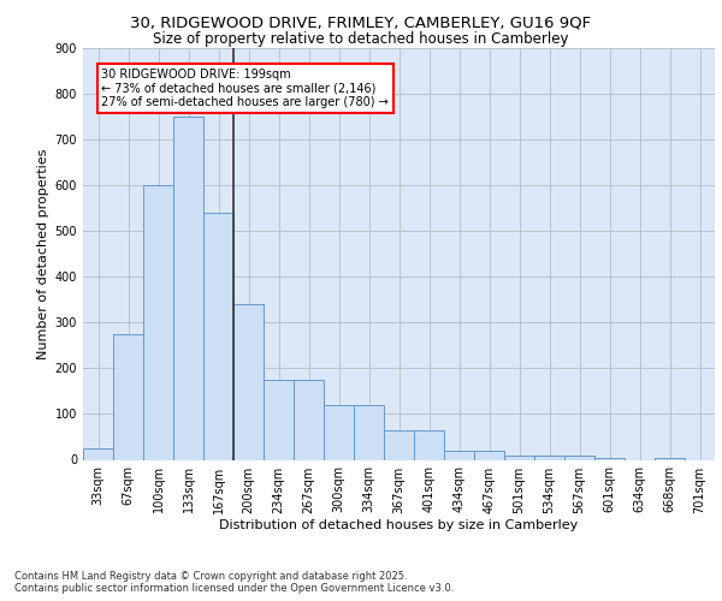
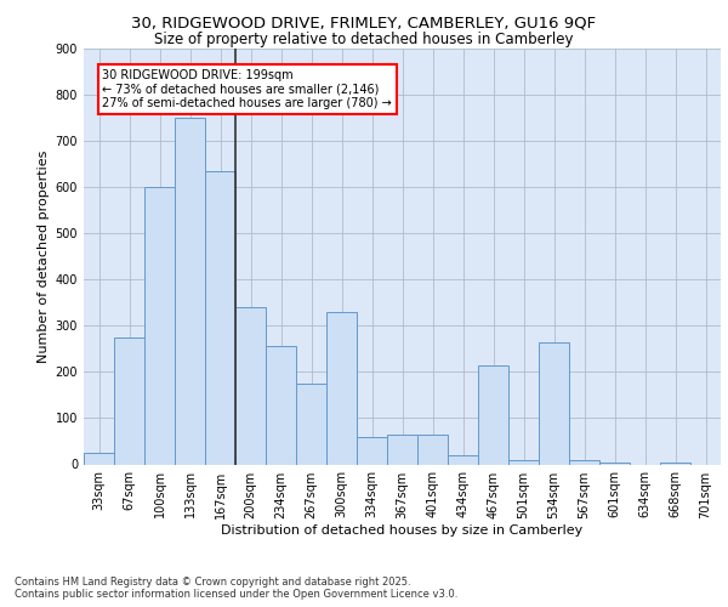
167sqm: 540 -> 635
234sqm: 175 -> 255
300sqm: 120 -> 330
334sqm: 120 -> 60
467sqm: 20 -> 215
534sqm: 10 -> 265
